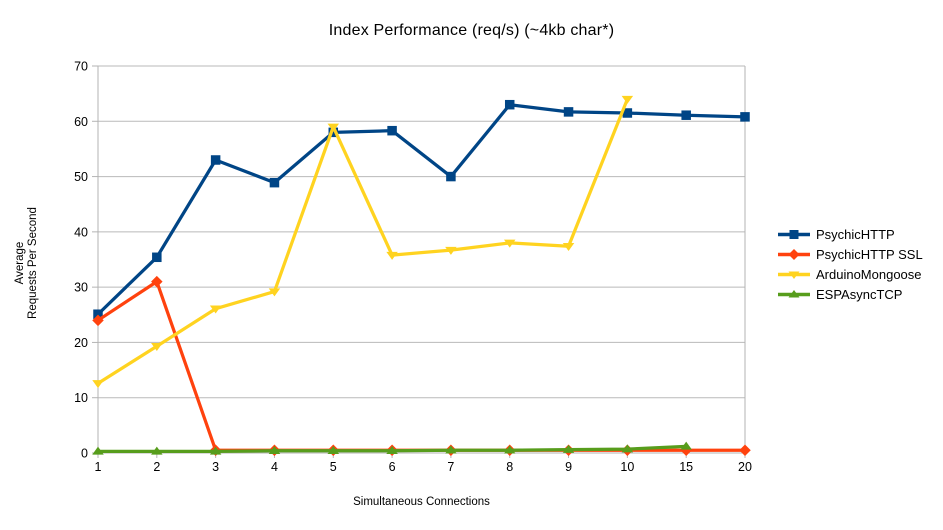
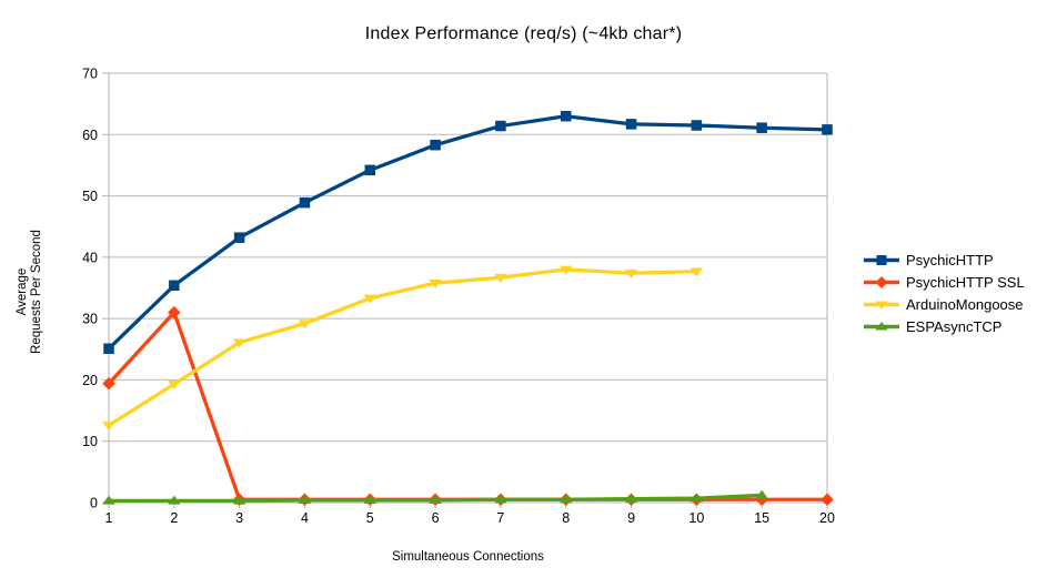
PsychicHTTP SSL/1: 24 -> 19
PsychicHTTP/3: 53 -> 43
PsychicHTTP/5: 58 -> 54
ArduinoMongoose/5: 59 -> 33
PsychicHTTP/7: 50 -> 61
ArduinoMongoose/10: 64 -> 38
